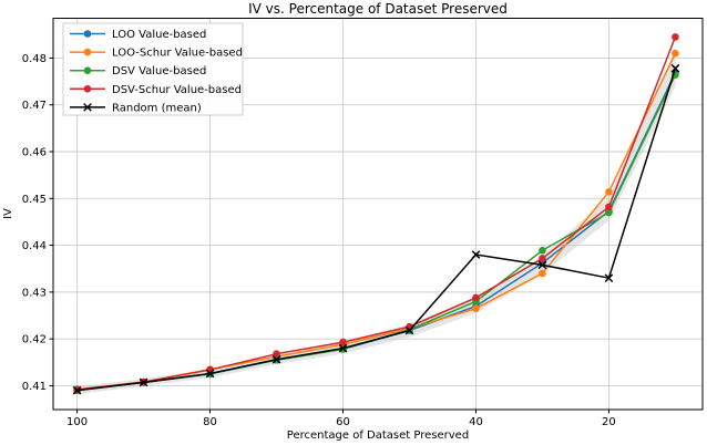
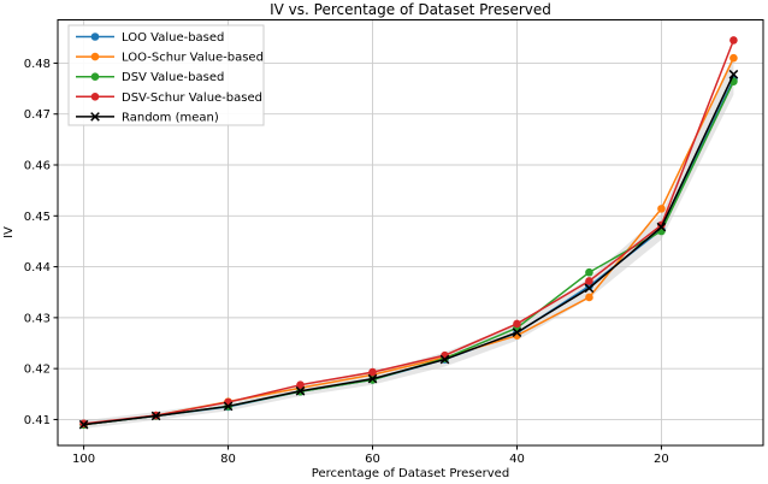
Random (mean)/40: 0.438 -> 0.427
Random (mean)/20: 0.433 -> 0.448
